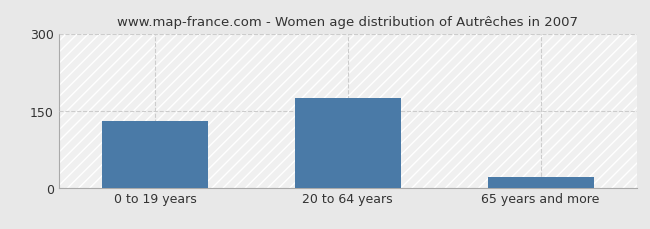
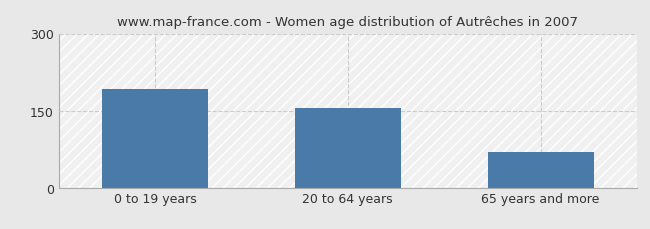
0 to 19 years: 130 -> 192
20 to 64 years: 175 -> 154
65 years and more: 20 -> 70
